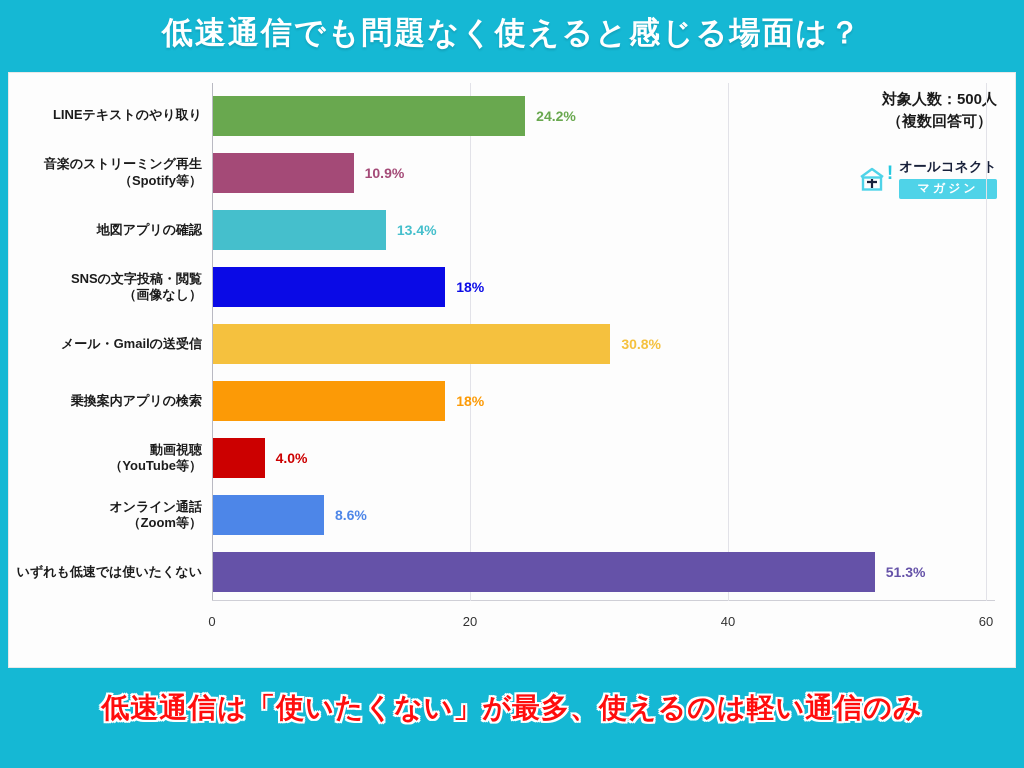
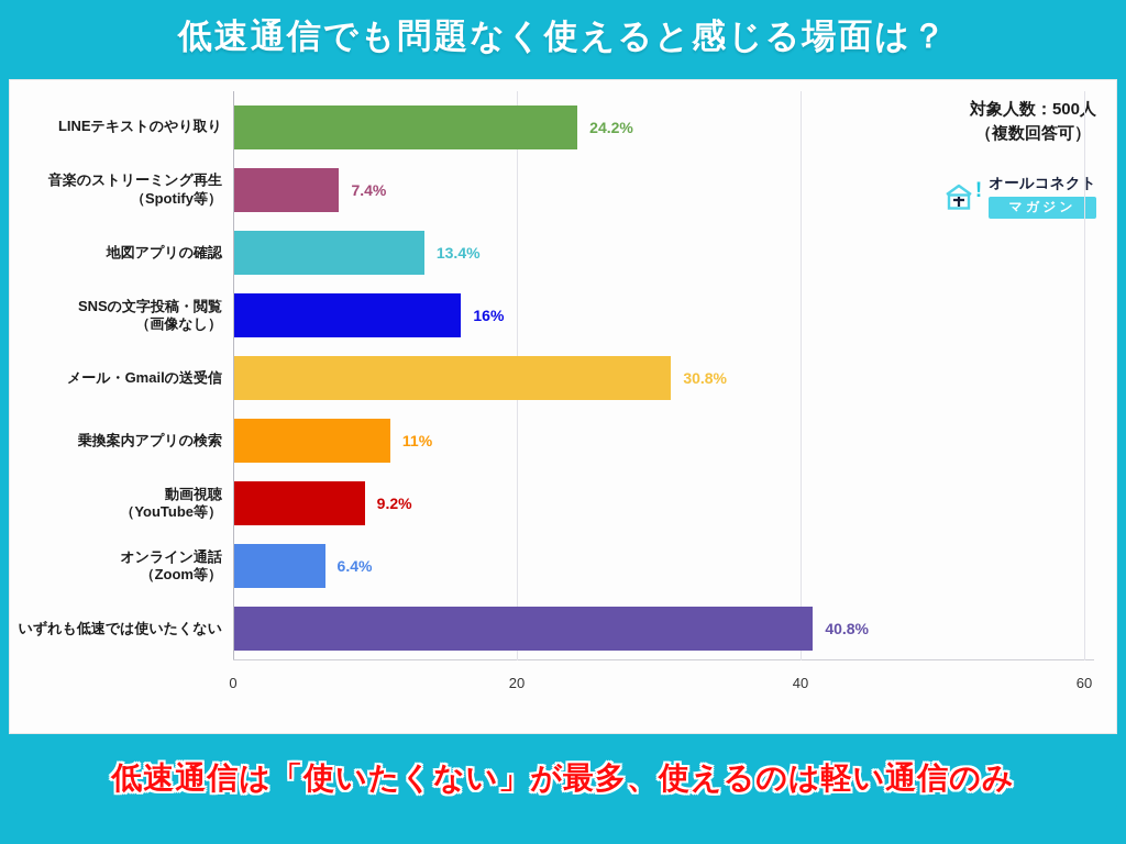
音楽のストリーミング再生 （Spotify等）: 10.9% -> 7.4%
SNSの文字投稿・閲覧 （画像なし）: 18% -> 16%
乗換案内アプリの検索: 18% -> 11%
動画視聴 （YouTube等）: 4.0% -> 9.2%
オンライン通話 （Zoom等）: 8.6% -> 6.4%
いずれも低速では使いたくない: 51.3% -> 40.8%
